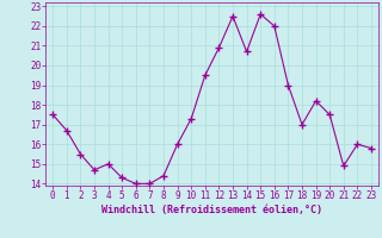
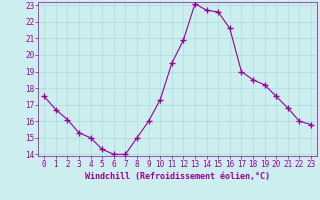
2: 15.5 -> 16.1
3: 14.7 -> 15.3
8: 14.4 -> 15.0
13: 22.5 -> 23.1
14: 20.7 -> 22.7
16: 22.0 -> 21.6
18: 17.0 -> 18.5
21: 14.9 -> 16.8
